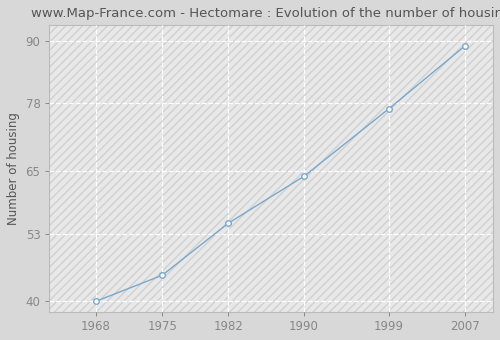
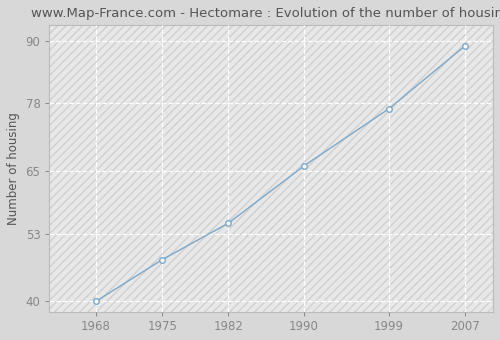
1975: 45 -> 48
1990: 64 -> 66
